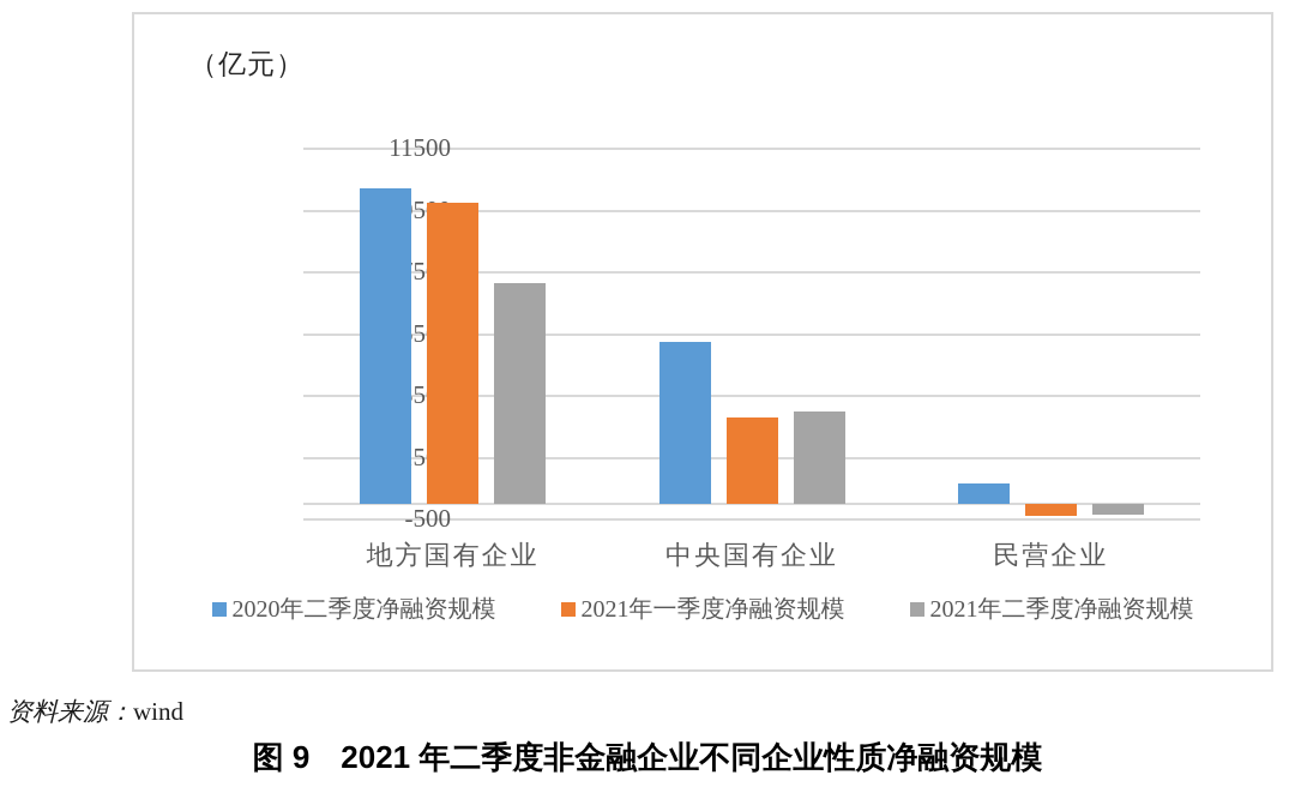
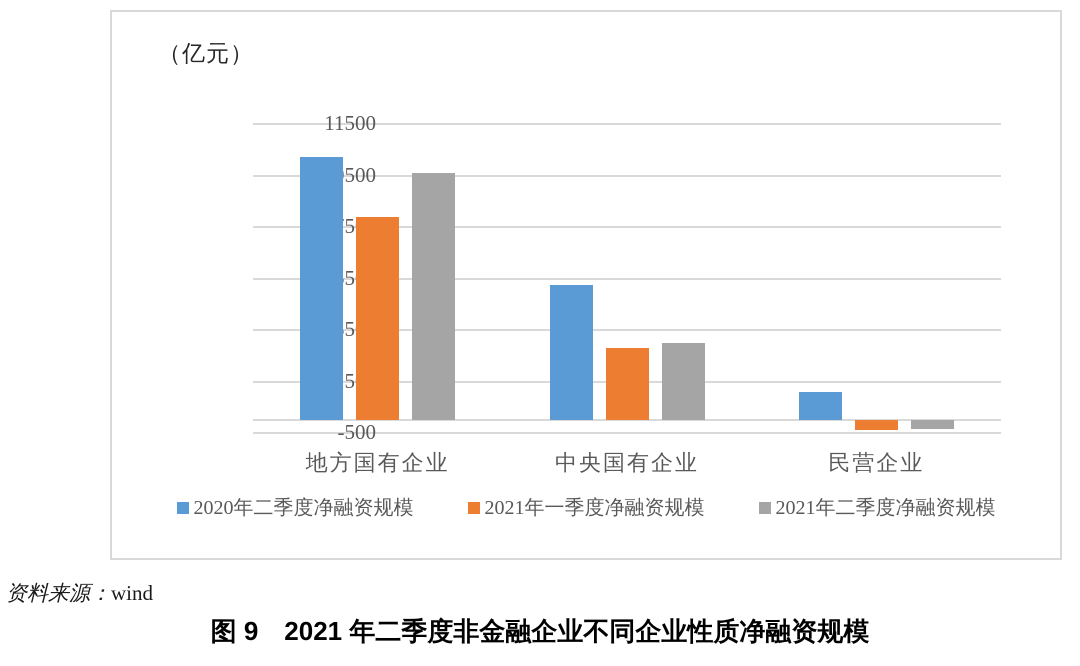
2021年一季度净融资规模/地方国有企业: 9800 -> 7900
2021年二季度净融资规模/地方国有企业: 7200 -> 9600
2020年二季度净融资规模/民营企业: 700 -> 1100
